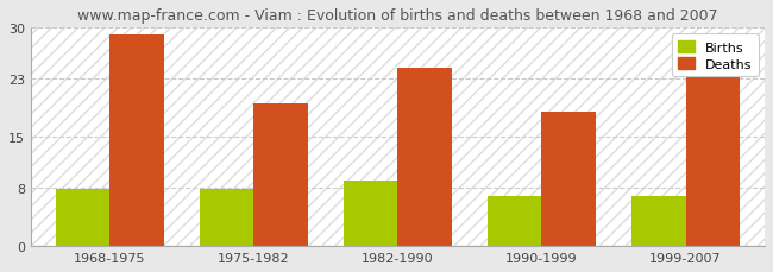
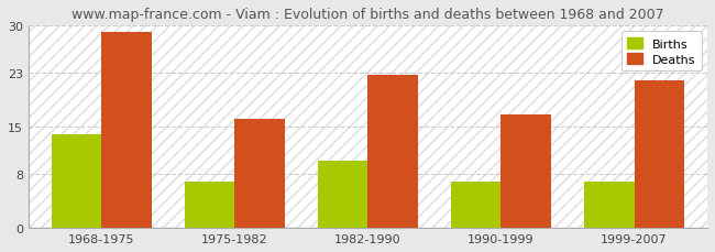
Births/1968-1975: 7.9 -> 13.8
Births/1975-1982: 7.9 -> 6.8
Deaths/1975-1982: 19.5 -> 16.2
Births/1982-1990: 9.0 -> 10.0
Deaths/1982-1990: 24.5 -> 22.6
Deaths/1990-1999: 18.5 -> 16.8
Deaths/1999-2007: 23.5 -> 21.8
